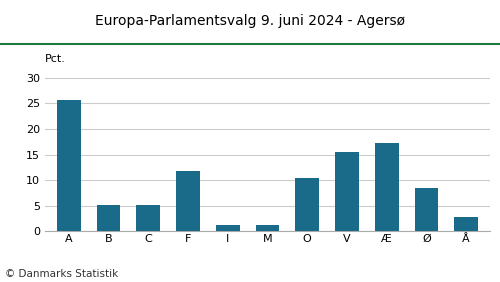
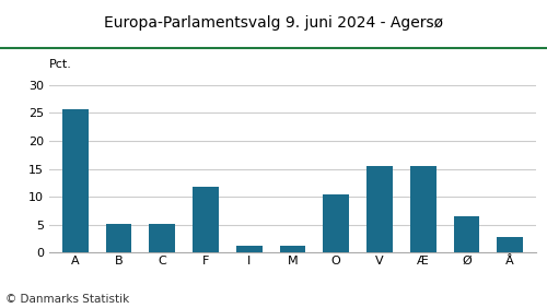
Æ: 17.2 -> 15.6
Ø: 8.4 -> 6.5
